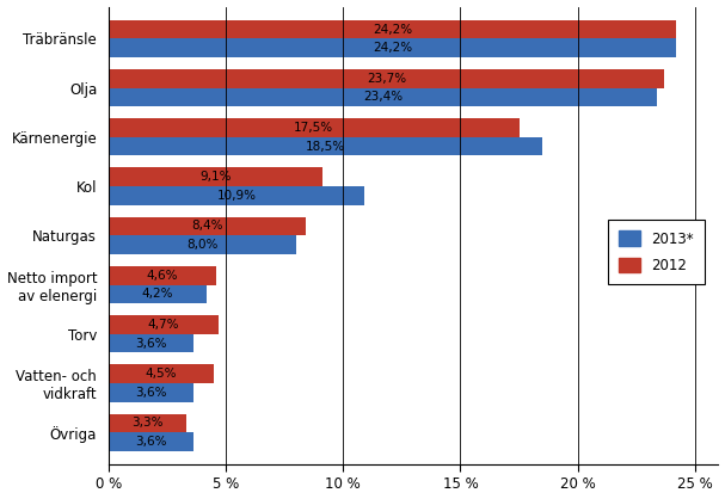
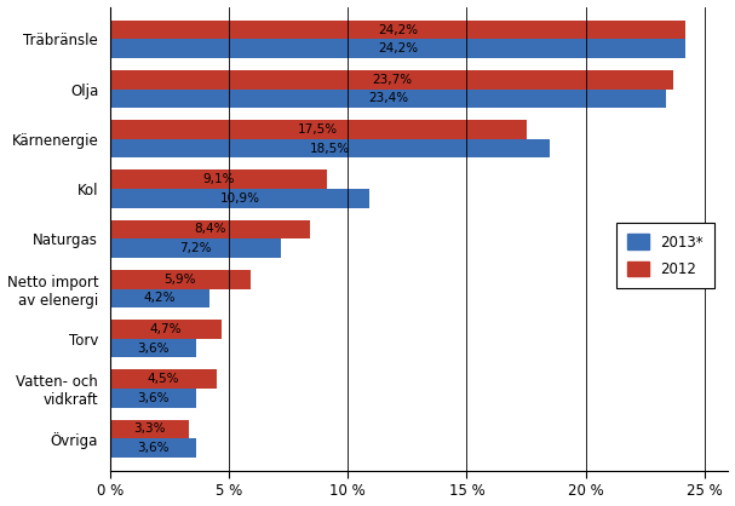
2013*/Naturgas: 8,0% -> 7,2%
2012/Netto import av elenergi: 4,6% -> 5,9%
